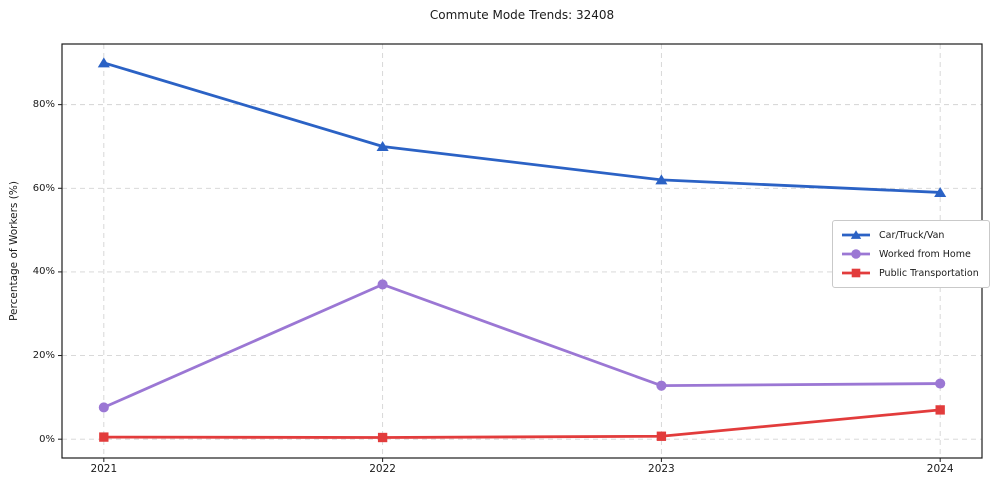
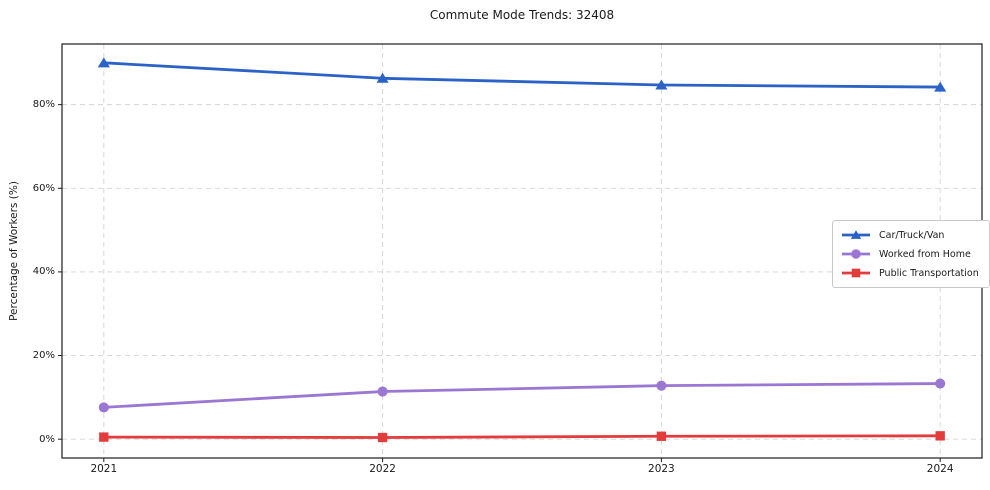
Car/Truck/Van/2022: 70% -> 86%
Worked from Home/2022: 37% -> 11%
Car/Truck/Van/2023: 62% -> 85%
Car/Truck/Van/2024: 59% -> 84%
Public Transportation/2024: 7% -> 1%
